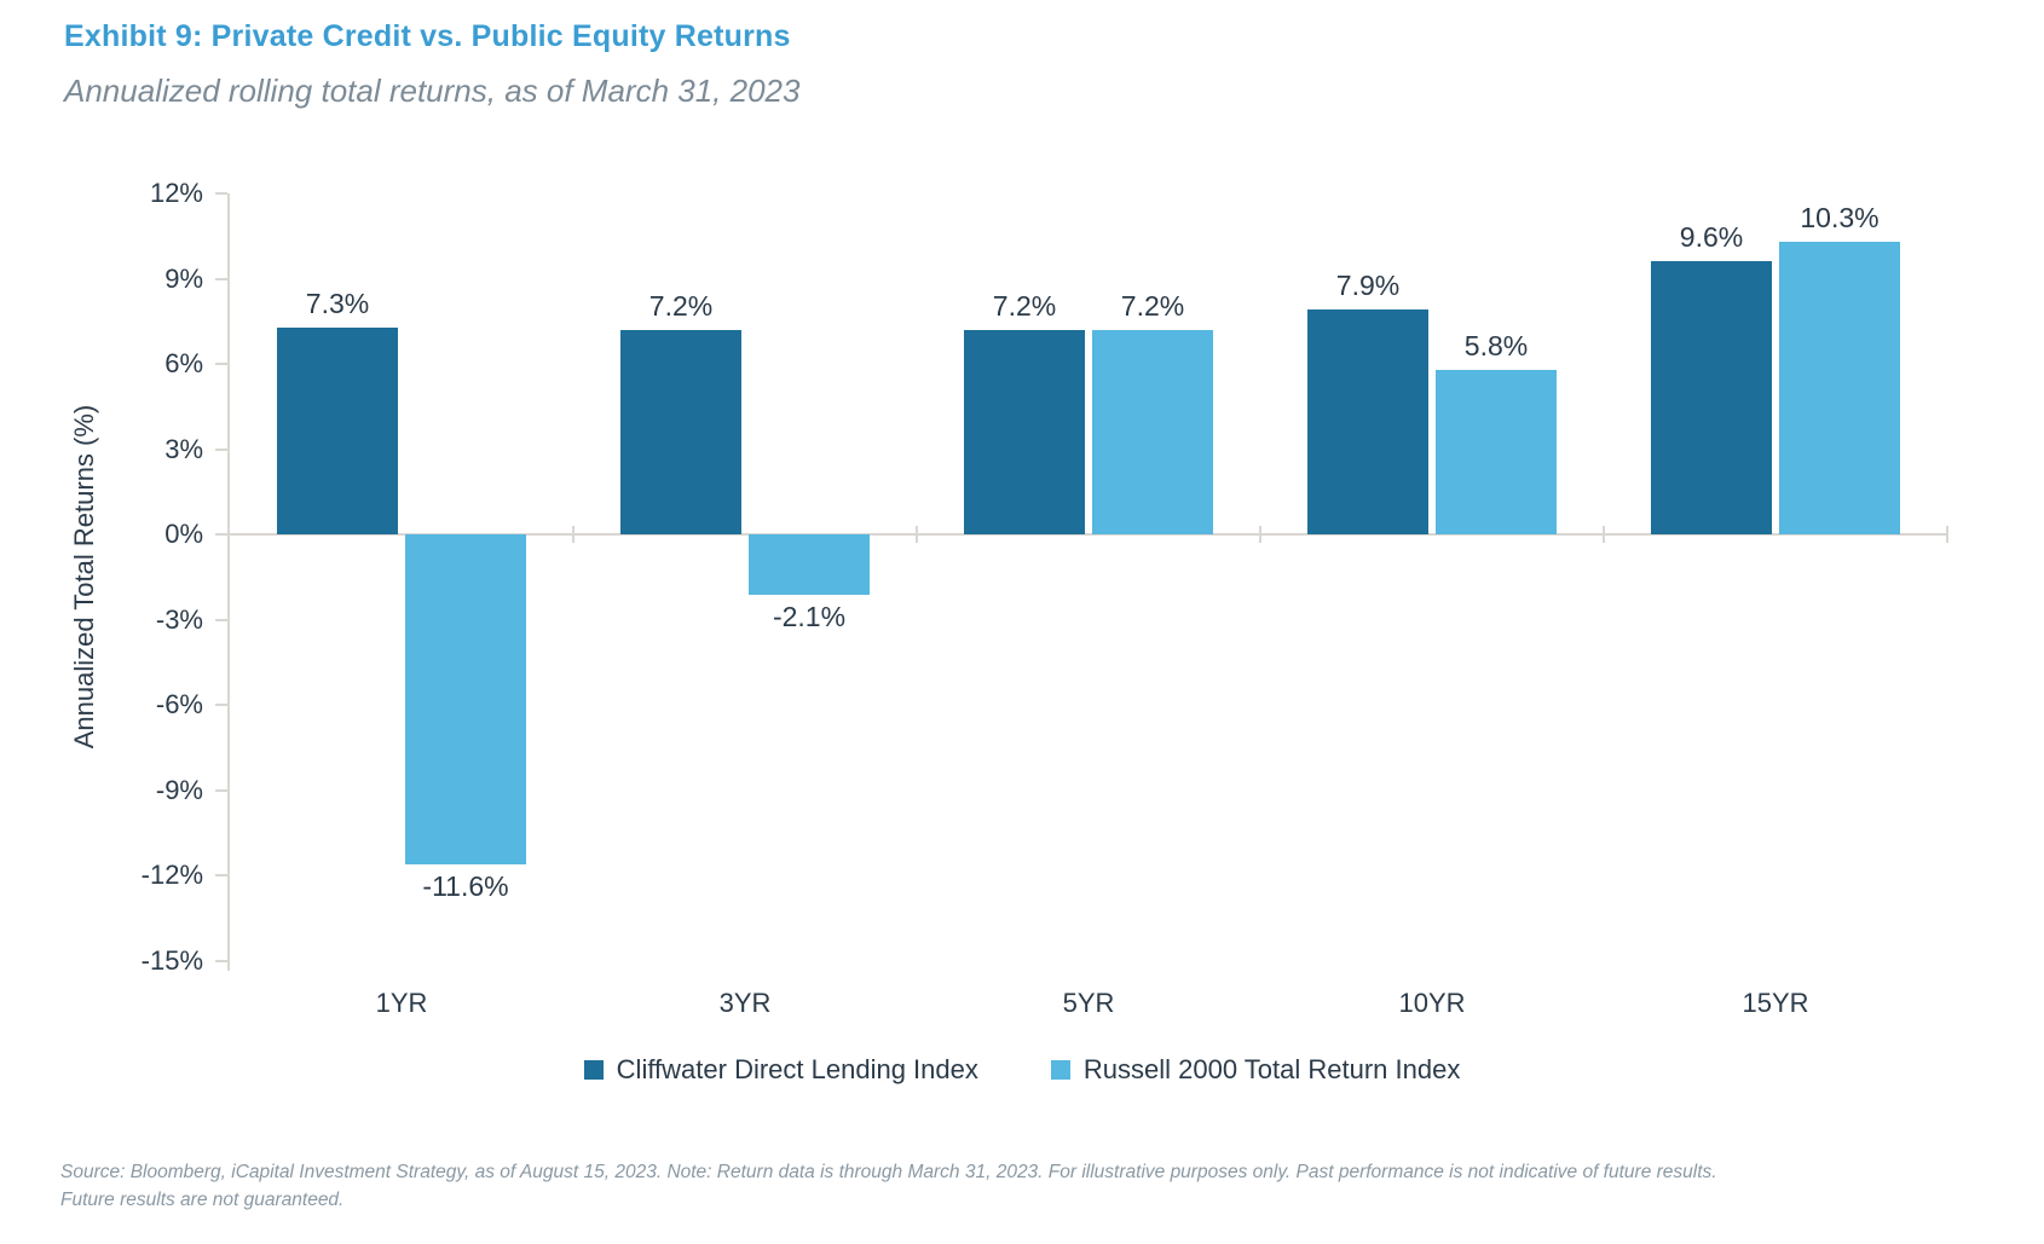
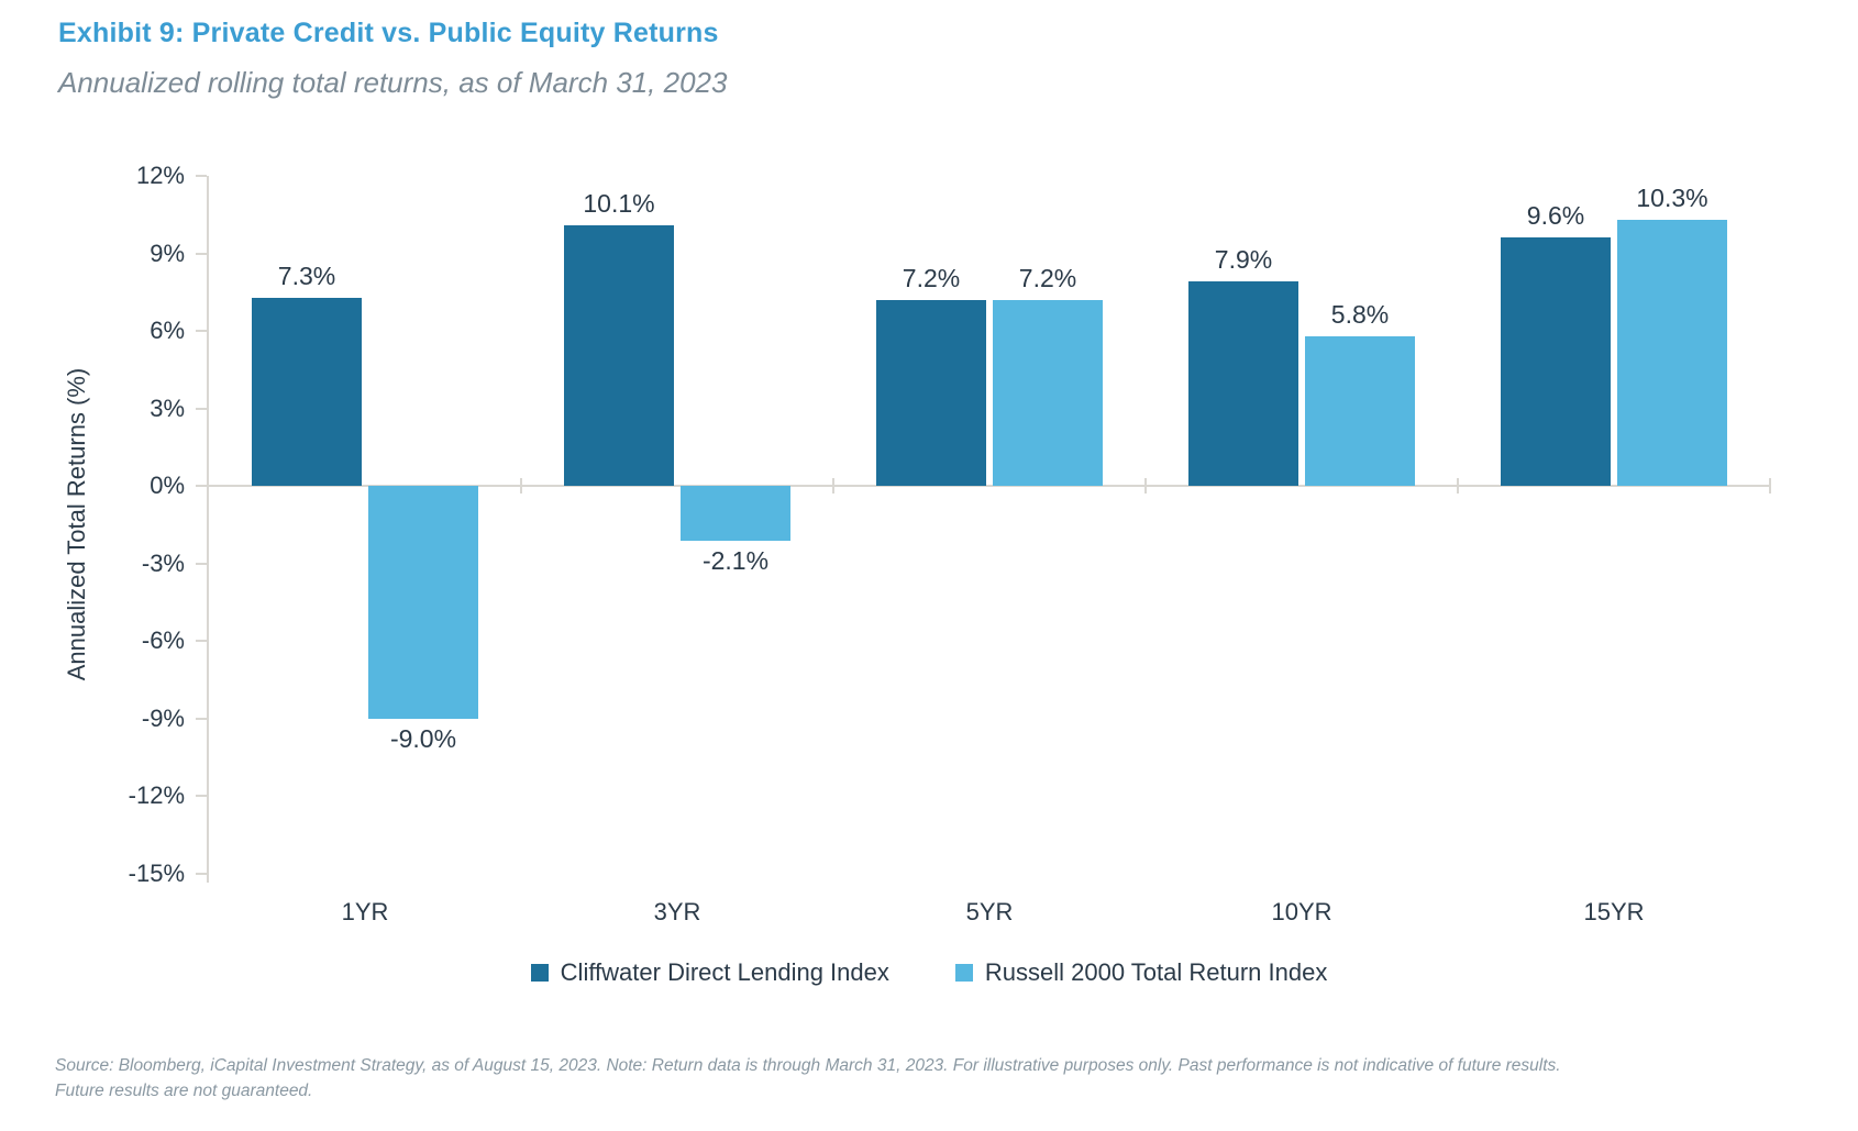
Russell 2000 Total Return Index/1YR: -11.6% -> -9.0%
Cliffwater Direct Lending Index/3YR: 7.2% -> 10.1%
